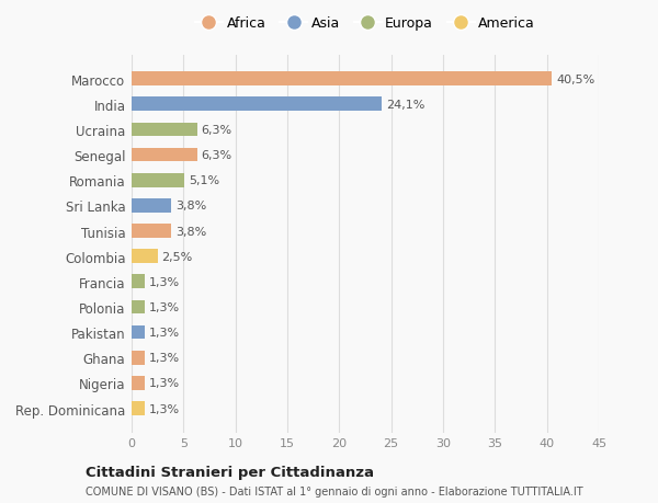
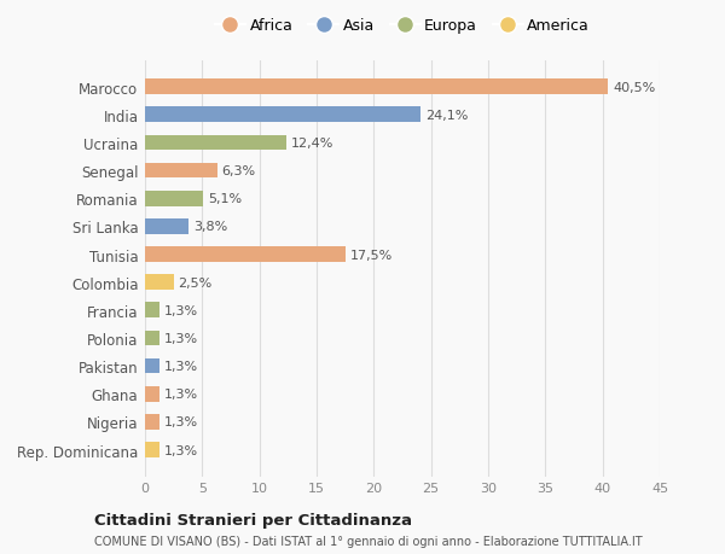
Ucraina: 6,3% -> 12,4%
Tunisia: 3,8% -> 17,5%
